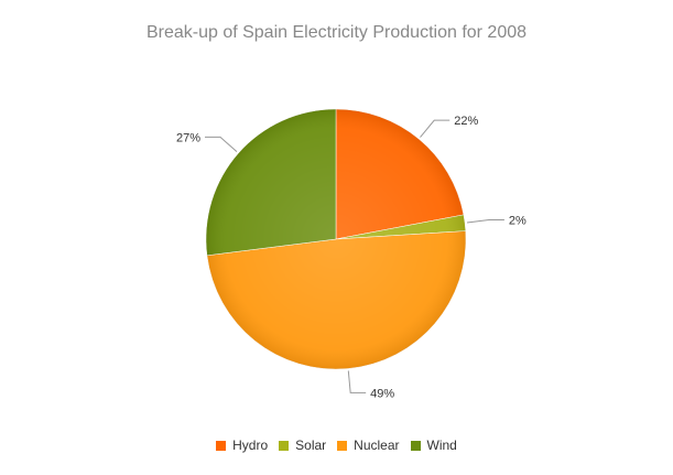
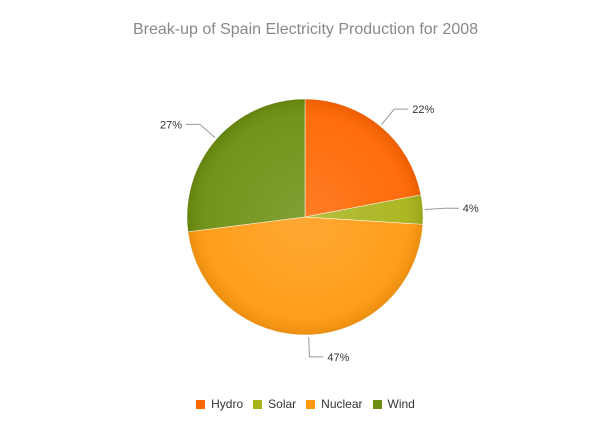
Solar: 2% -> 4%
Nuclear: 49% -> 47%
